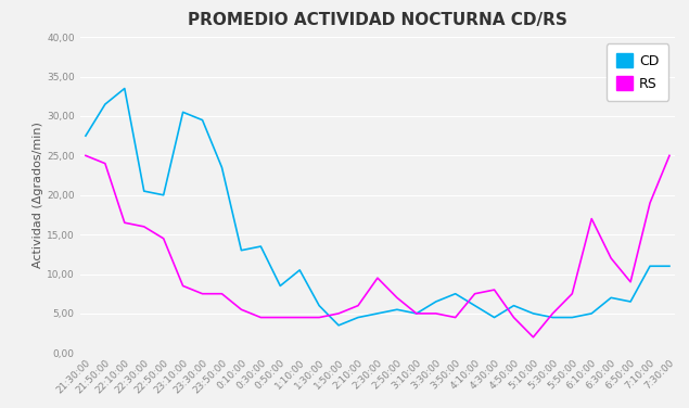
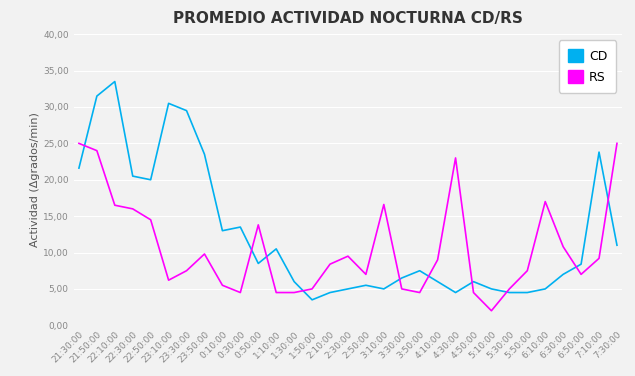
CD/21:30:00: 27,5 -> 21,6
RS/23:10:00: 8,5 -> 6,2
RS/23:50:00: 7,5 -> 9,8
RS/0:50:00: 4,5 -> 13,8
RS/2:10:00: 6,0 -> 8,4
RS/3:10:00: 5,0 -> 16,6
RS/4:10:00: 7,5 -> 9,0
RS/4:30:00: 8,0 -> 23,0
RS/6:30:00: 12,0 -> 10,8
CD/6:50:00: 6,5 -> 8,4
RS/6:50:00: 9,0 -> 7,0
CD/7:10:00: 11,0 -> 23,8
RS/7:10:00: 19,0 -> 9,2
